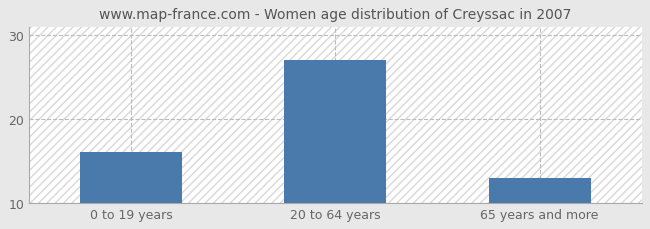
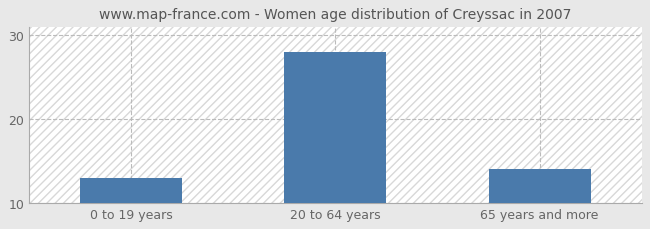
0 to 19 years: 16 -> 13
20 to 64 years: 27 -> 28
65 years and more: 13 -> 14
